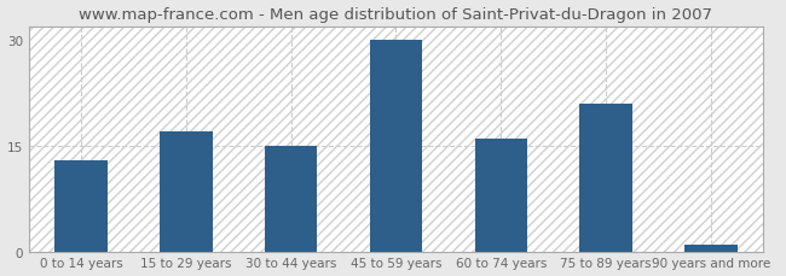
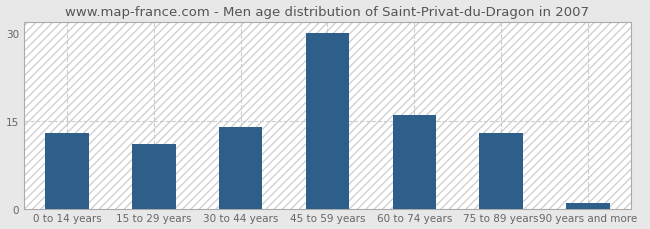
15 to 29 years: 17 -> 11
30 to 44 years: 15 -> 14
75 to 89 years: 21 -> 13
